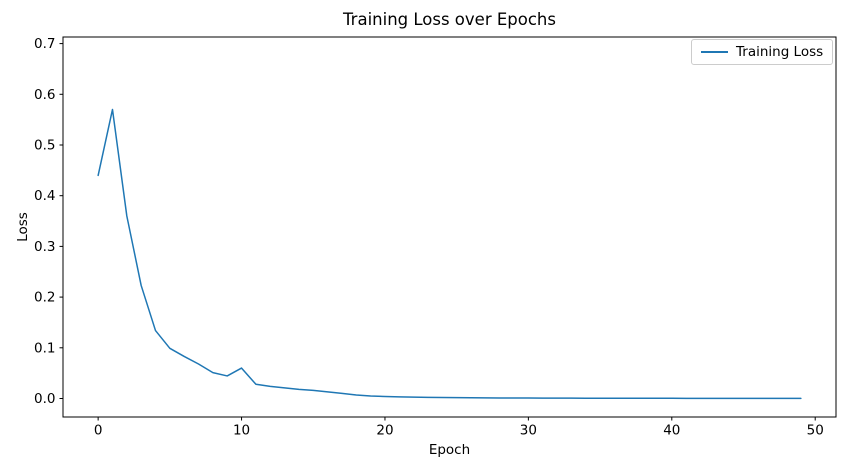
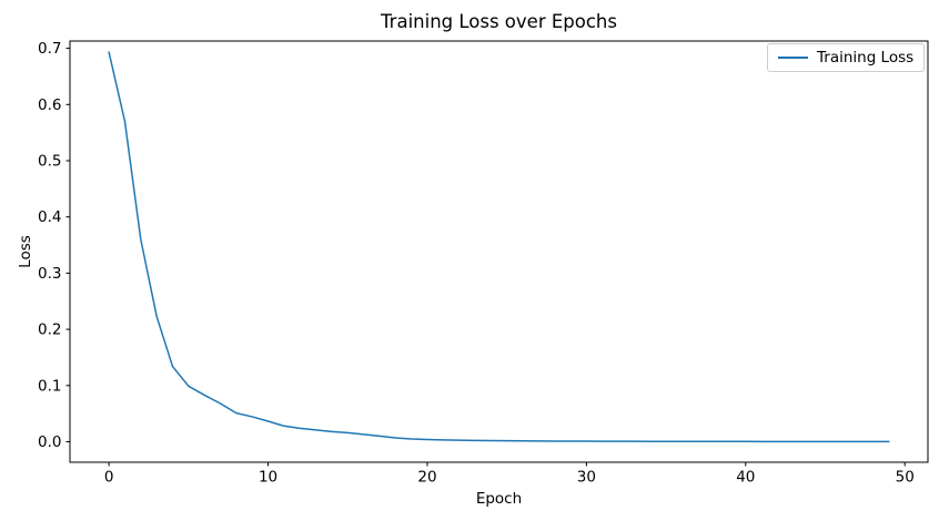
0: 0.44 -> 0.69
10: 0.06 -> 0.04
